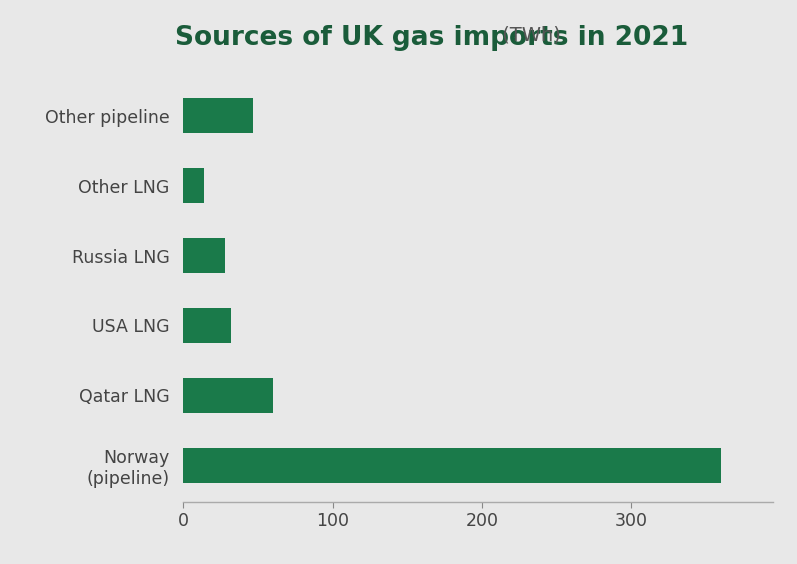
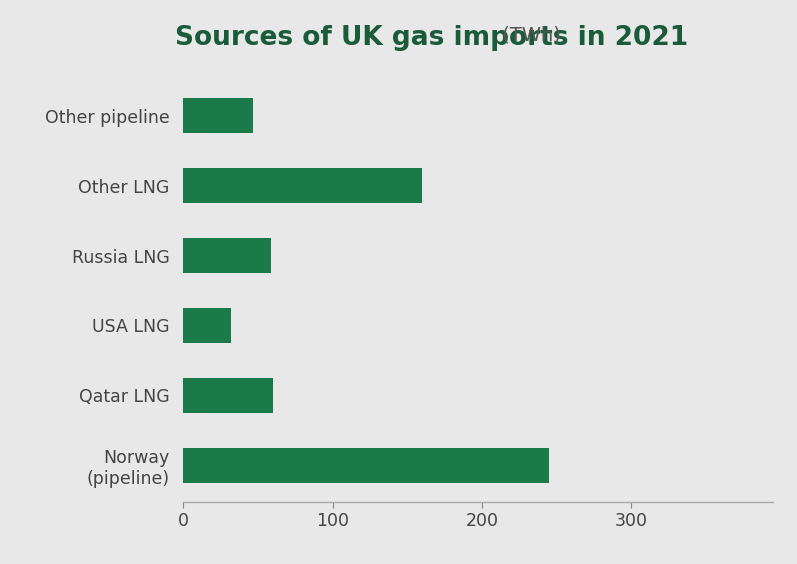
Other LNG: 14 -> 160
Russia LNG: 28 -> 59
Norway (pipeline): 360 -> 245
